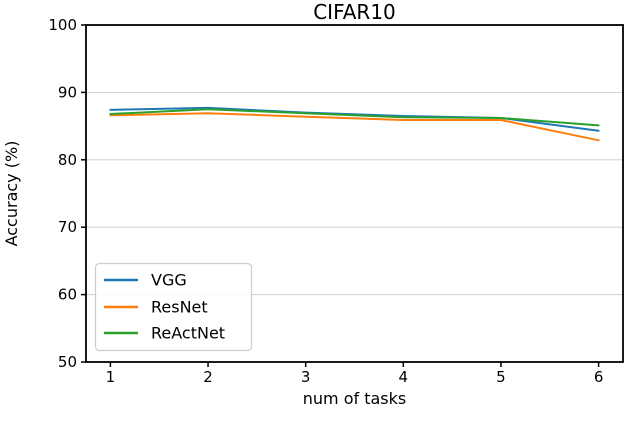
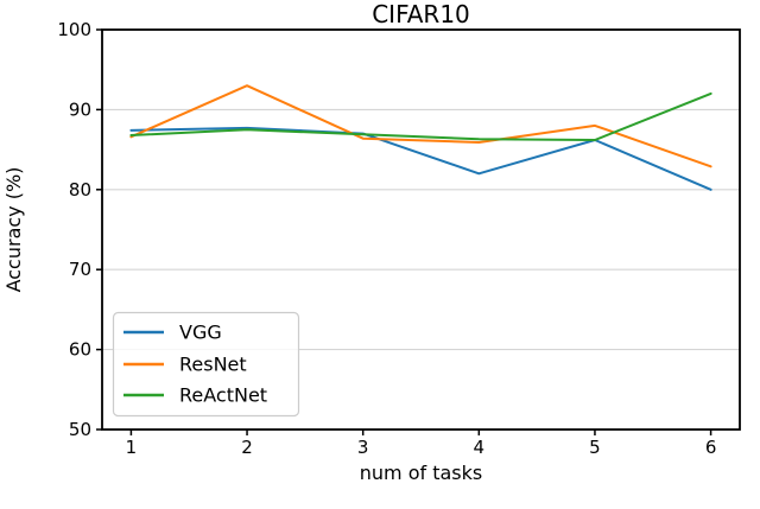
ResNet/2: 87 -> 93
VGG/4: 86 -> 82
ResNet/5: 86 -> 88
VGG/6: 84 -> 80
ReActNet/6: 85 -> 92
